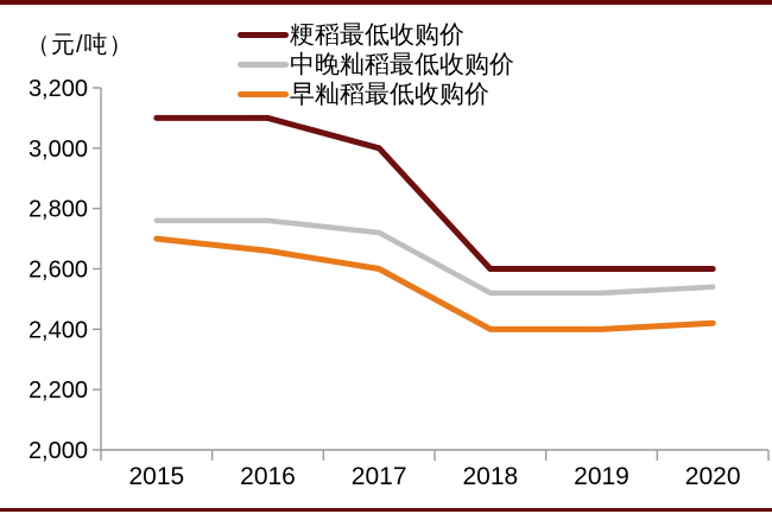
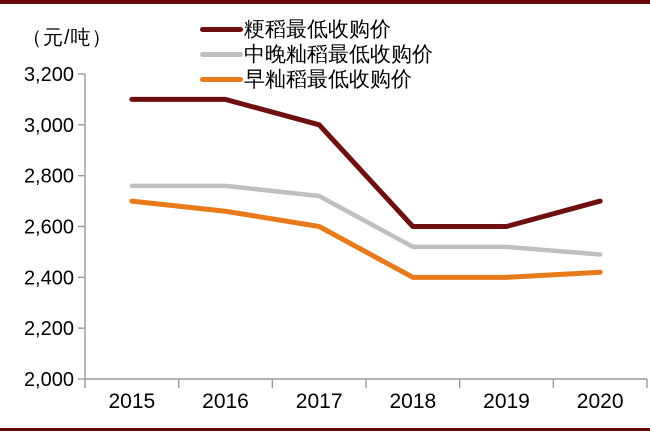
粳稻最低收购价/2020: 2600 -> 2700
中晚籼稻最低收购价/2020: 2540 -> 2490
